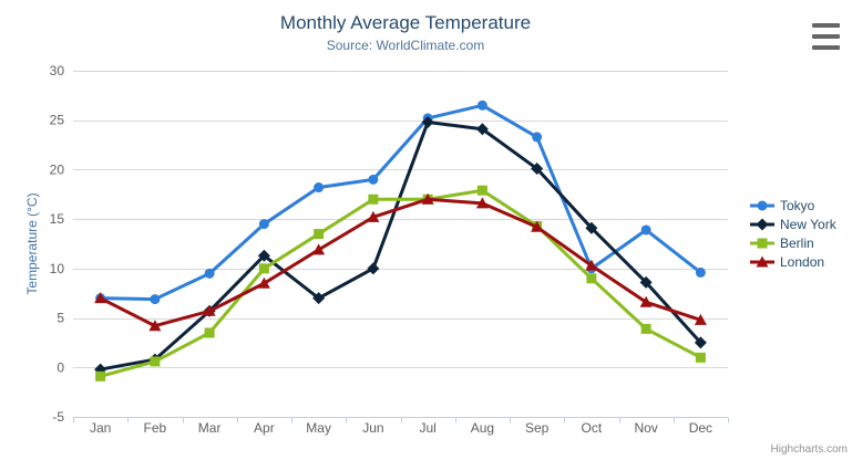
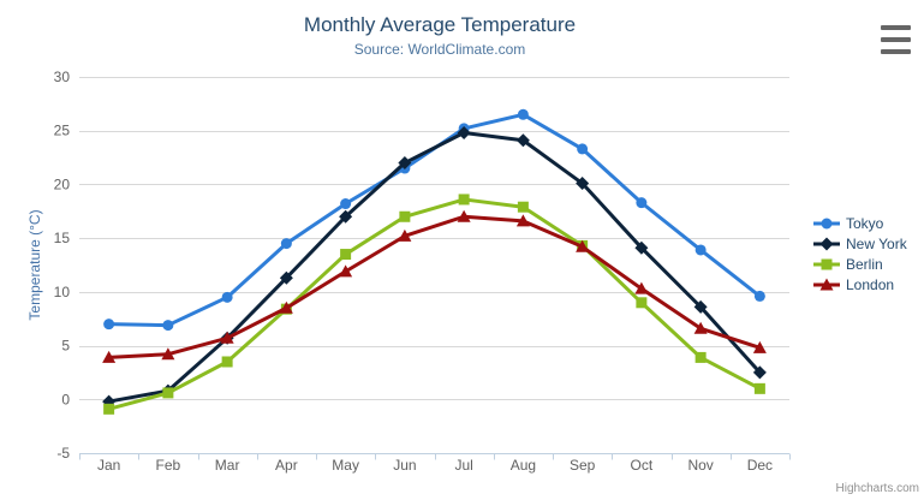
London/Jan: 7 -> 4
Berlin/Apr: 10 -> 8
New York/May: 7 -> 17
Tokyo/Jun: 19 -> 22
New York/Jun: 10 -> 22
Berlin/Jul: 17 -> 19
Tokyo/Oct: 10 -> 18
